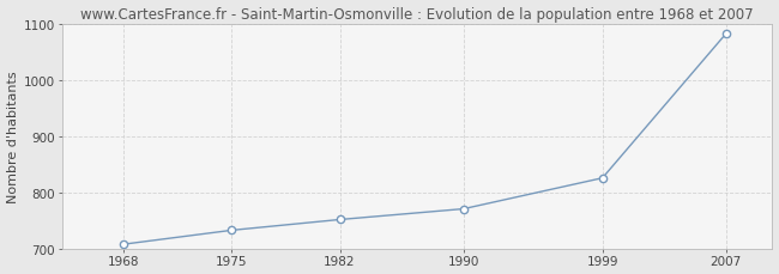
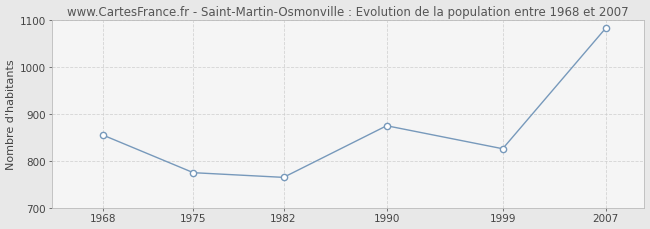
1968: 708 -> 855
1975: 733 -> 775
1982: 752 -> 765
1990: 771 -> 875
